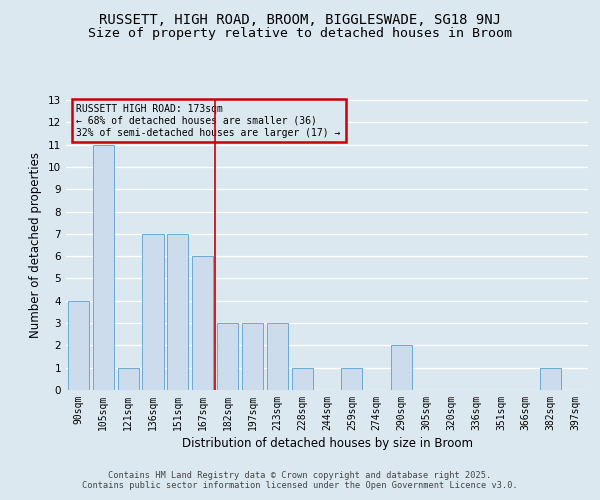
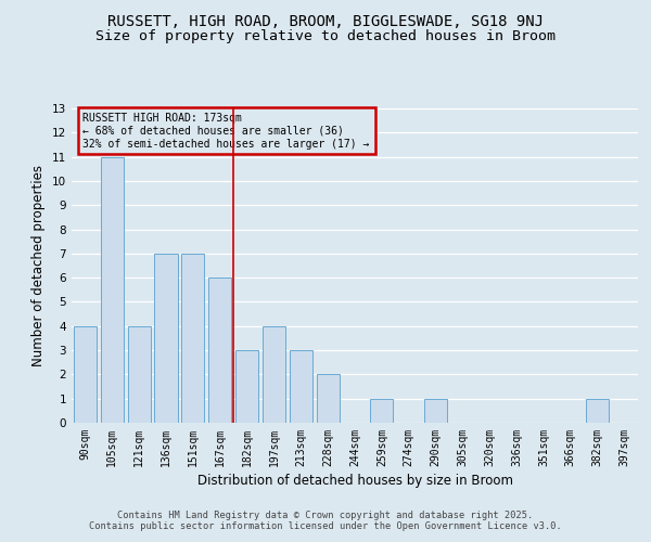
121sqm: 1 -> 4
197sqm: 3 -> 4
228sqm: 1 -> 2
290sqm: 2 -> 1
